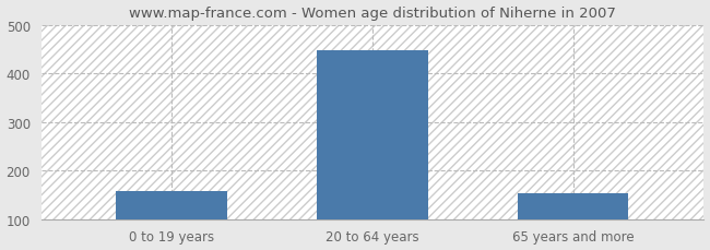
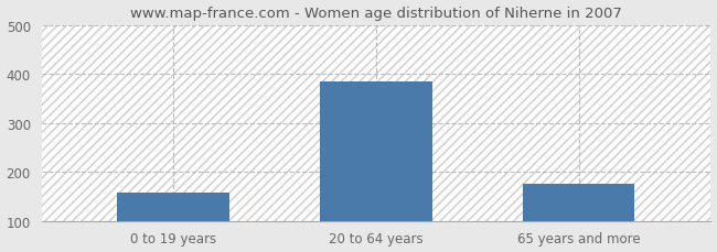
20 to 64 years: 448 -> 385
65 years and more: 154 -> 175
